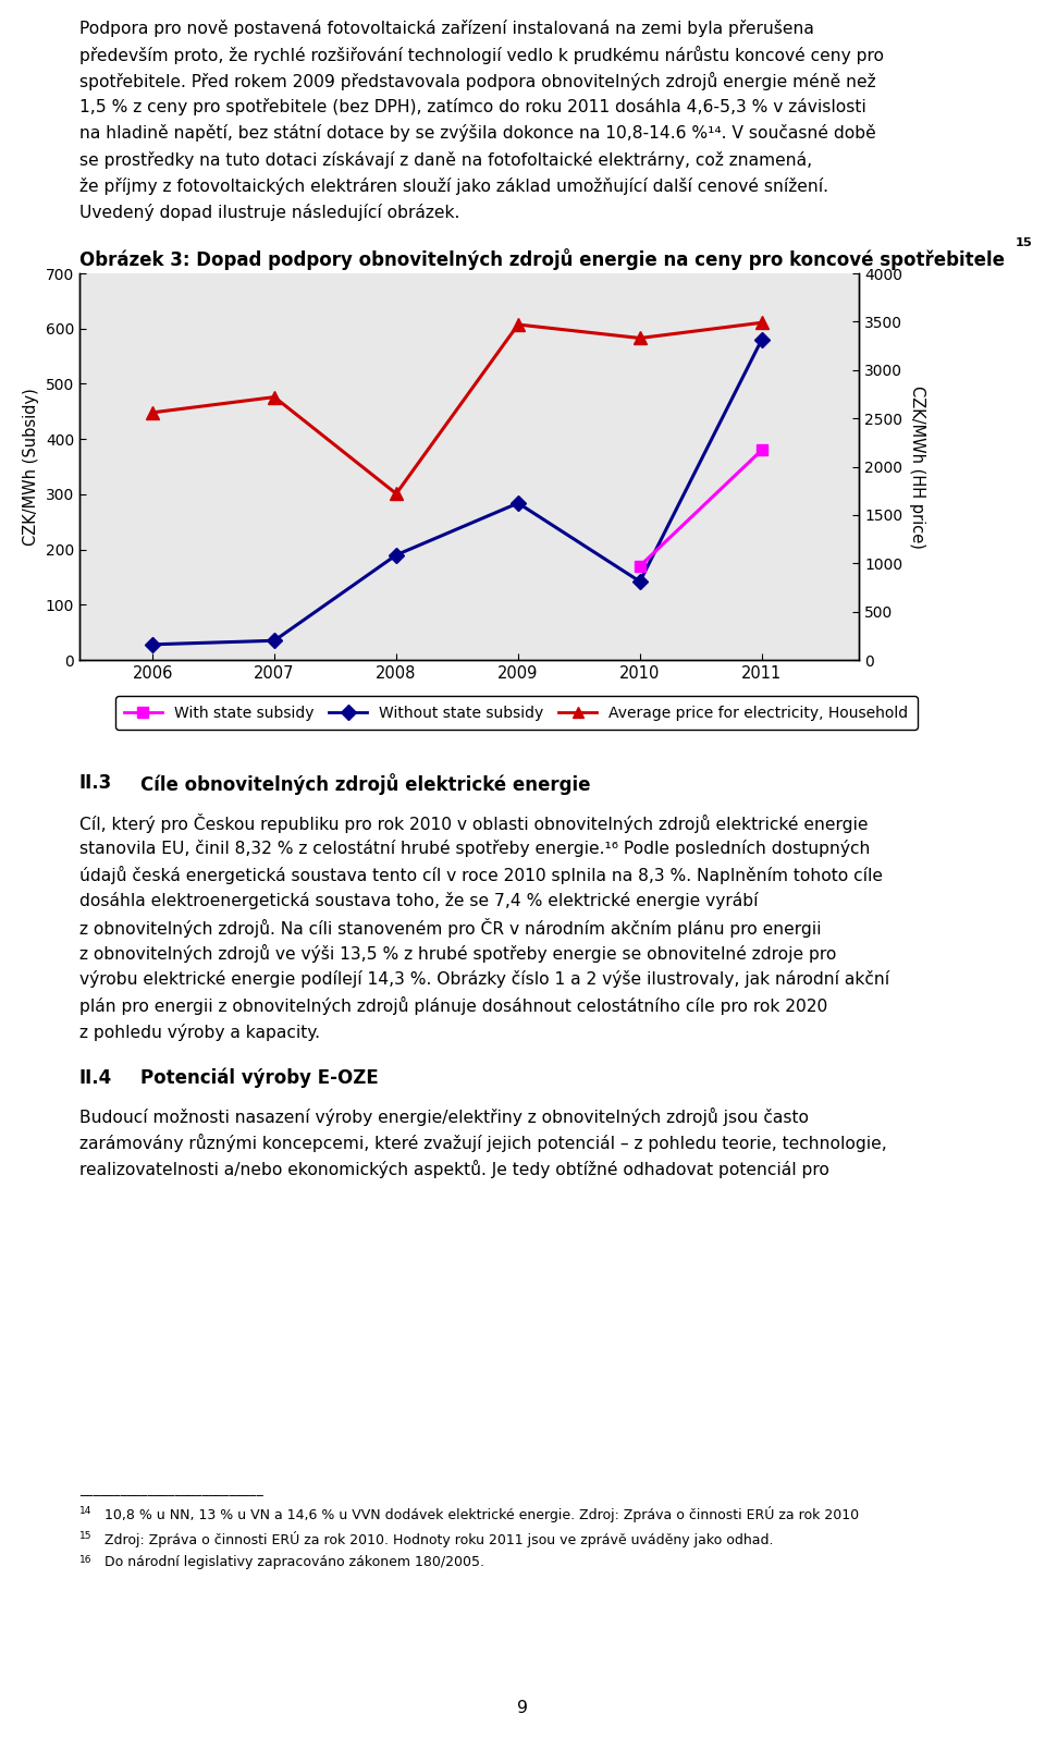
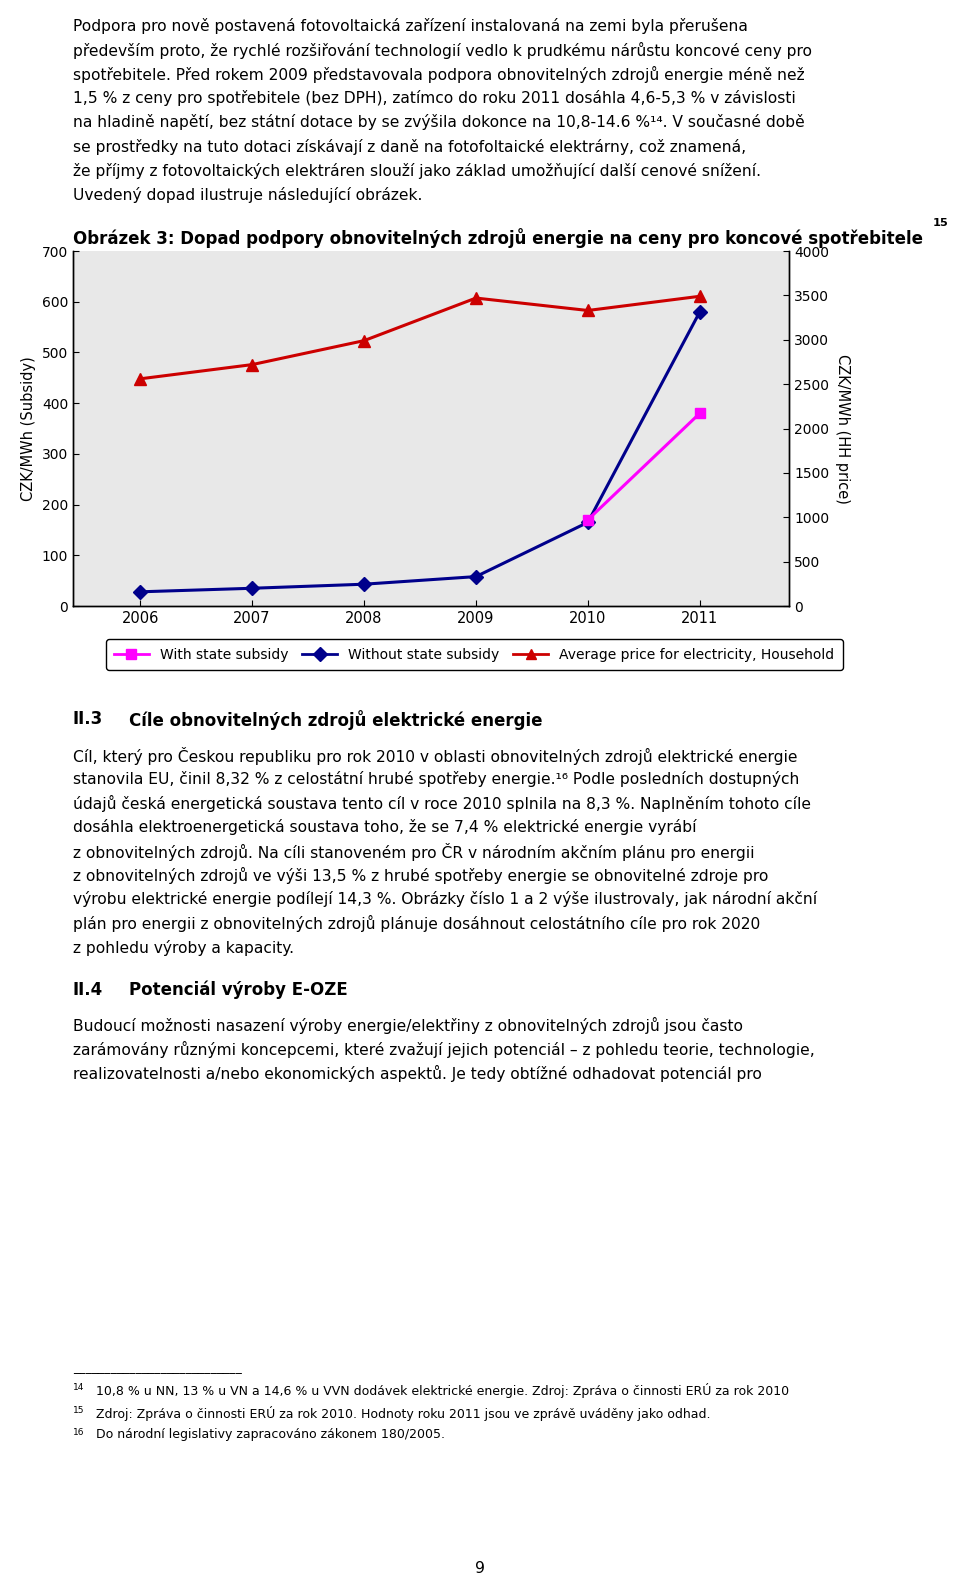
Without state subsidy/2008: 190 -> 43
Average price for electricity, Household/2008: 1720 -> 2990
Without state subsidy/2009: 284 -> 58
Without state subsidy/2010: 142 -> 165
